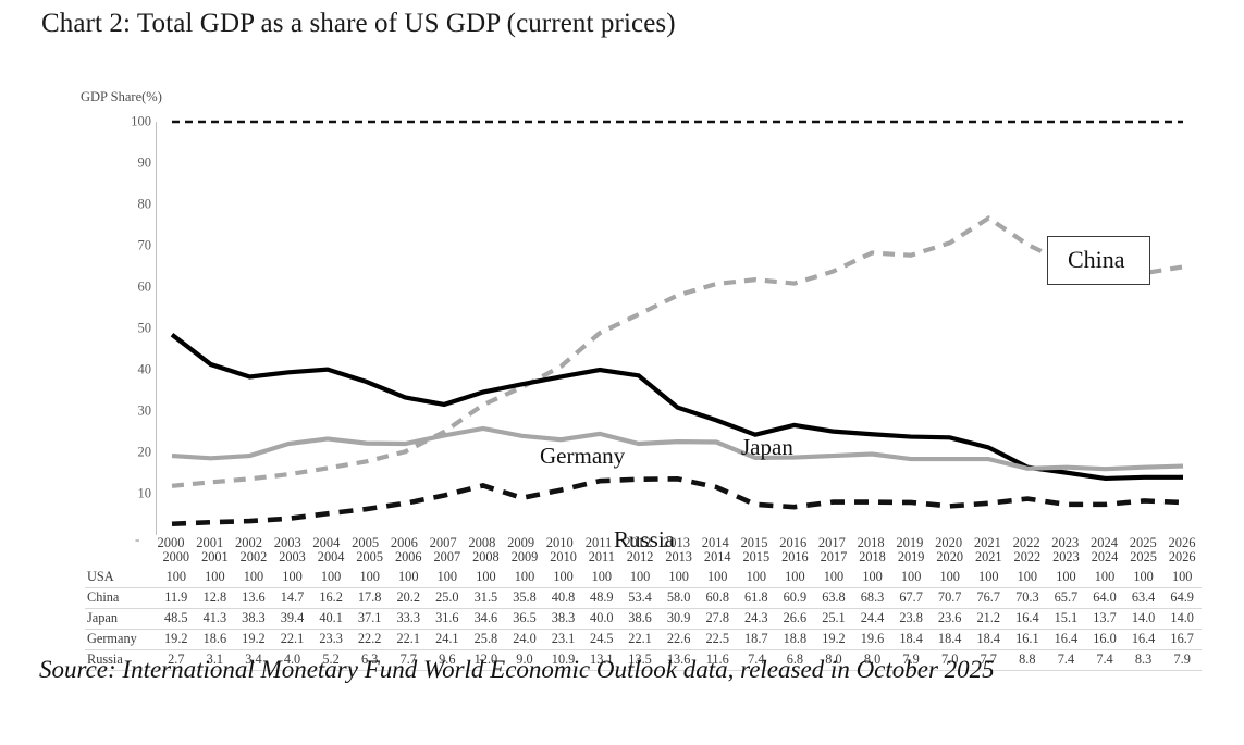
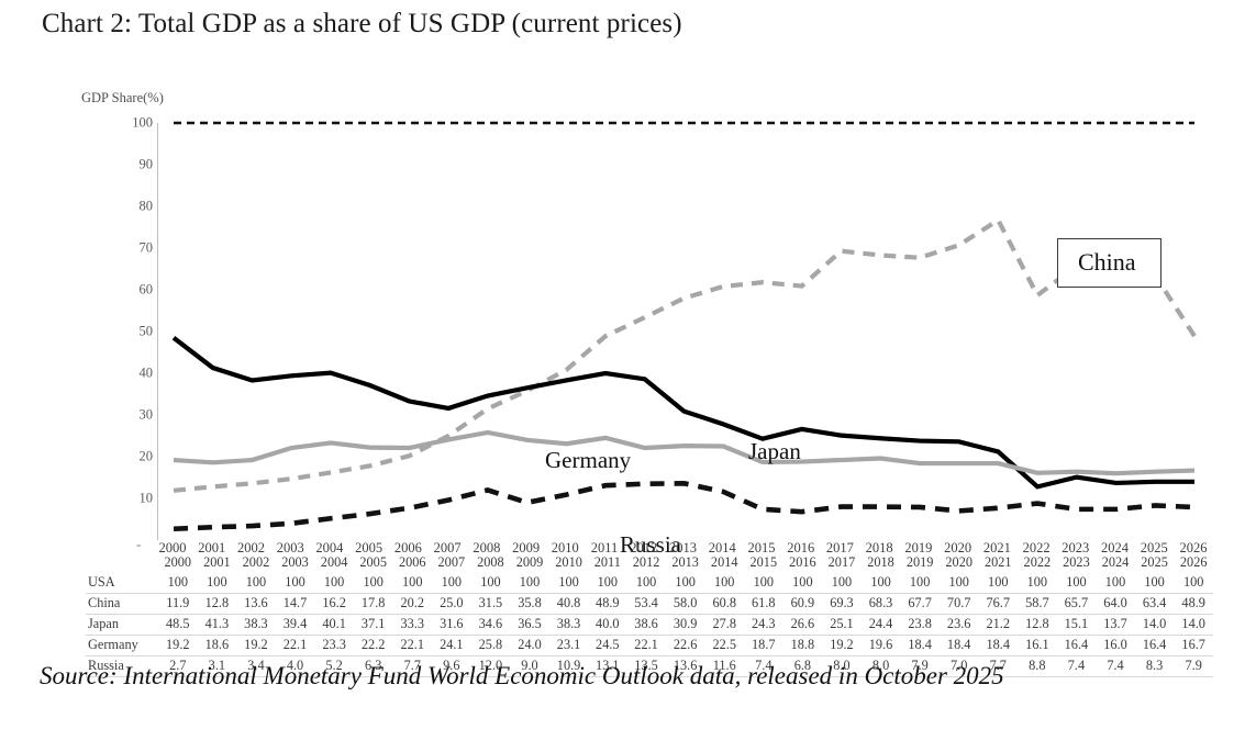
China/2017: 63.8 -> 69.3
China/2022: 70.3 -> 58.7
Japan/2022: 16.4 -> 12.8
China/2026: 64.9 -> 48.9
